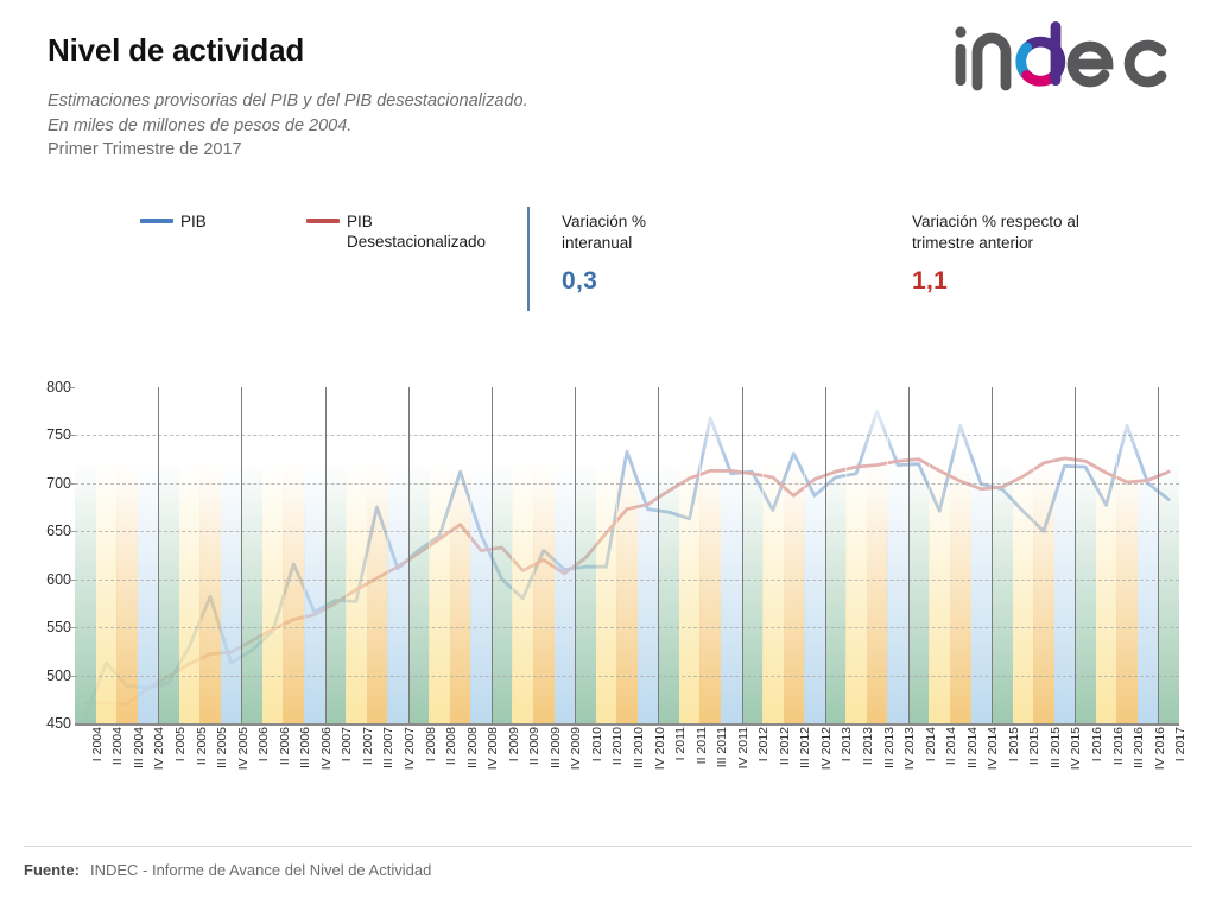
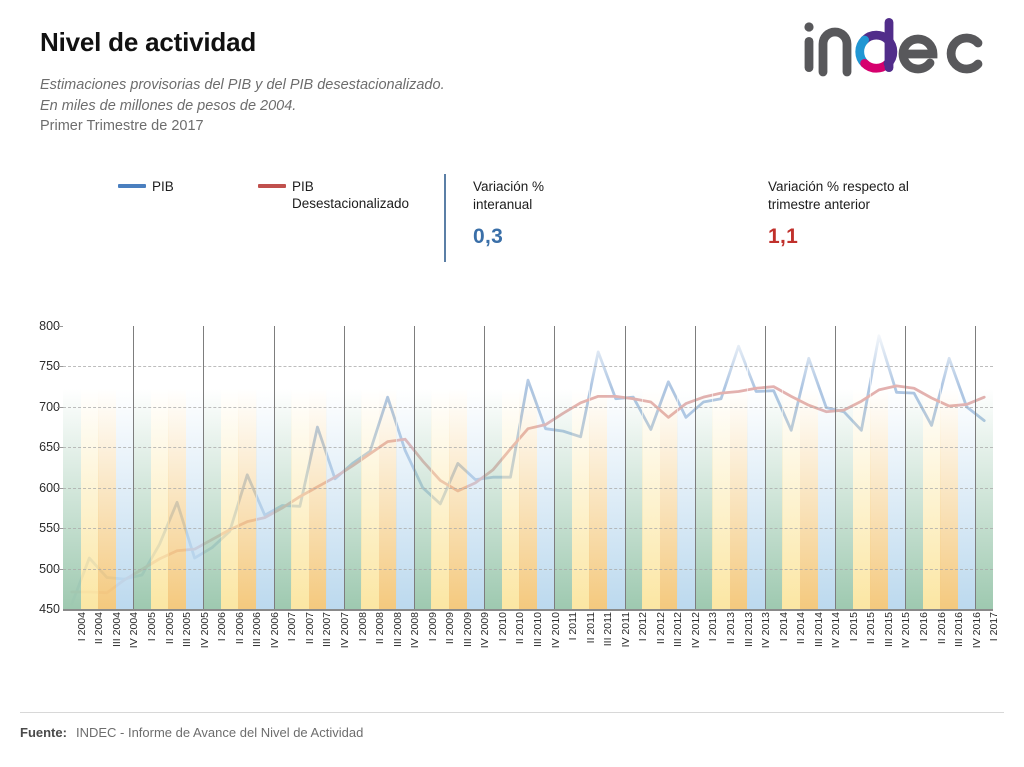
PIB Desestacionalizado/IV 2008: 630 -> 660
PIB Desestacionalizado/III 2009: 620 -> 600
PIB/III 2015: 650 -> 790
